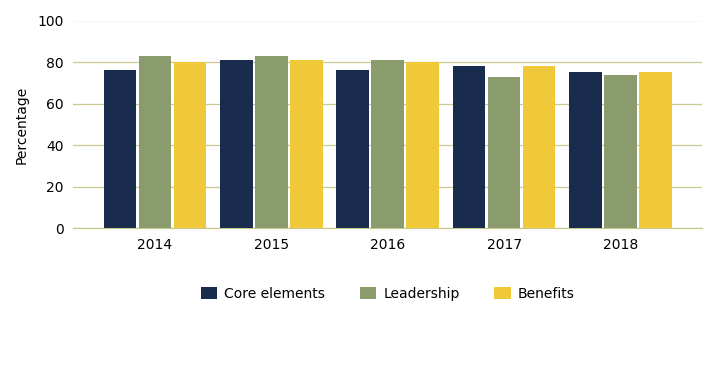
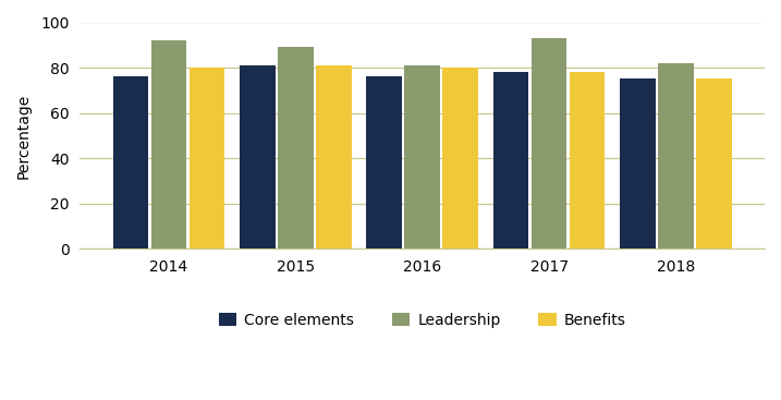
Leadership/2014: 83 -> 92
Leadership/2015: 83 -> 89
Leadership/2017: 73 -> 93
Leadership/2018: 74 -> 82
